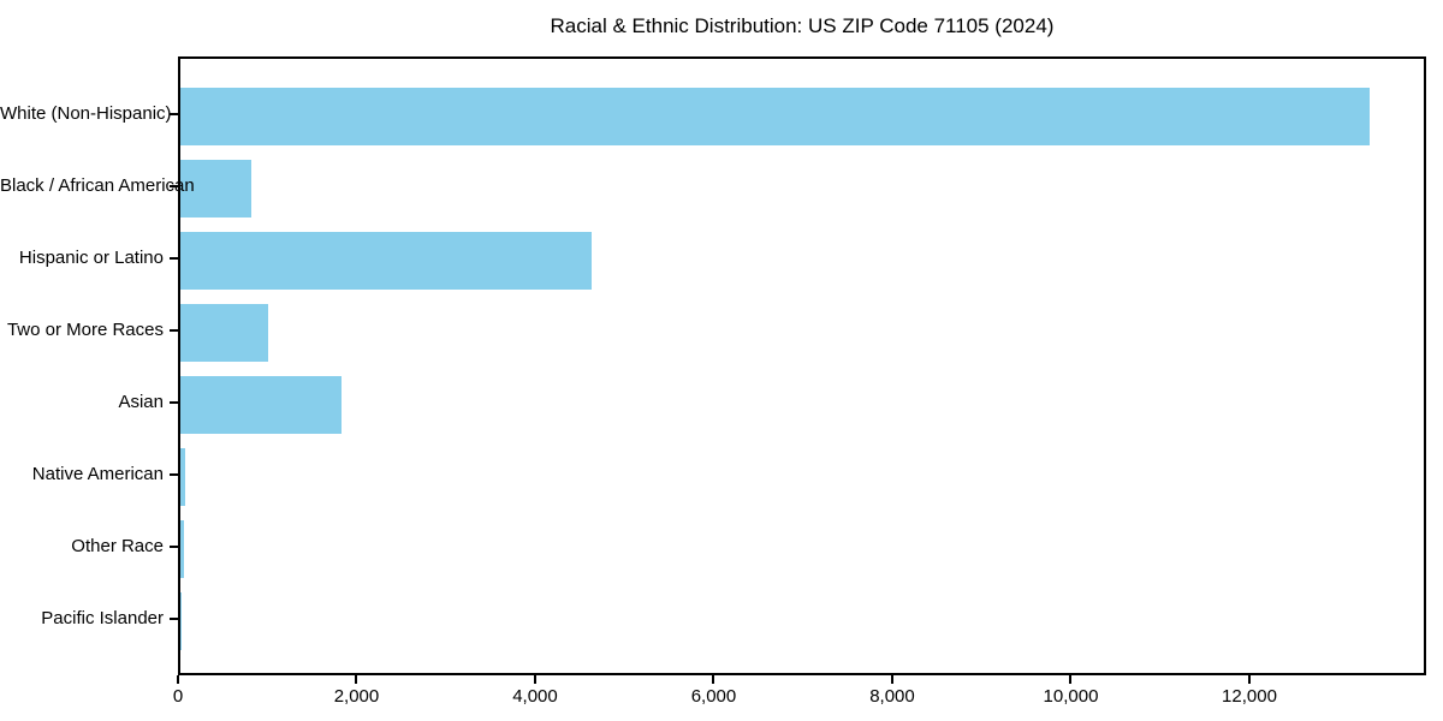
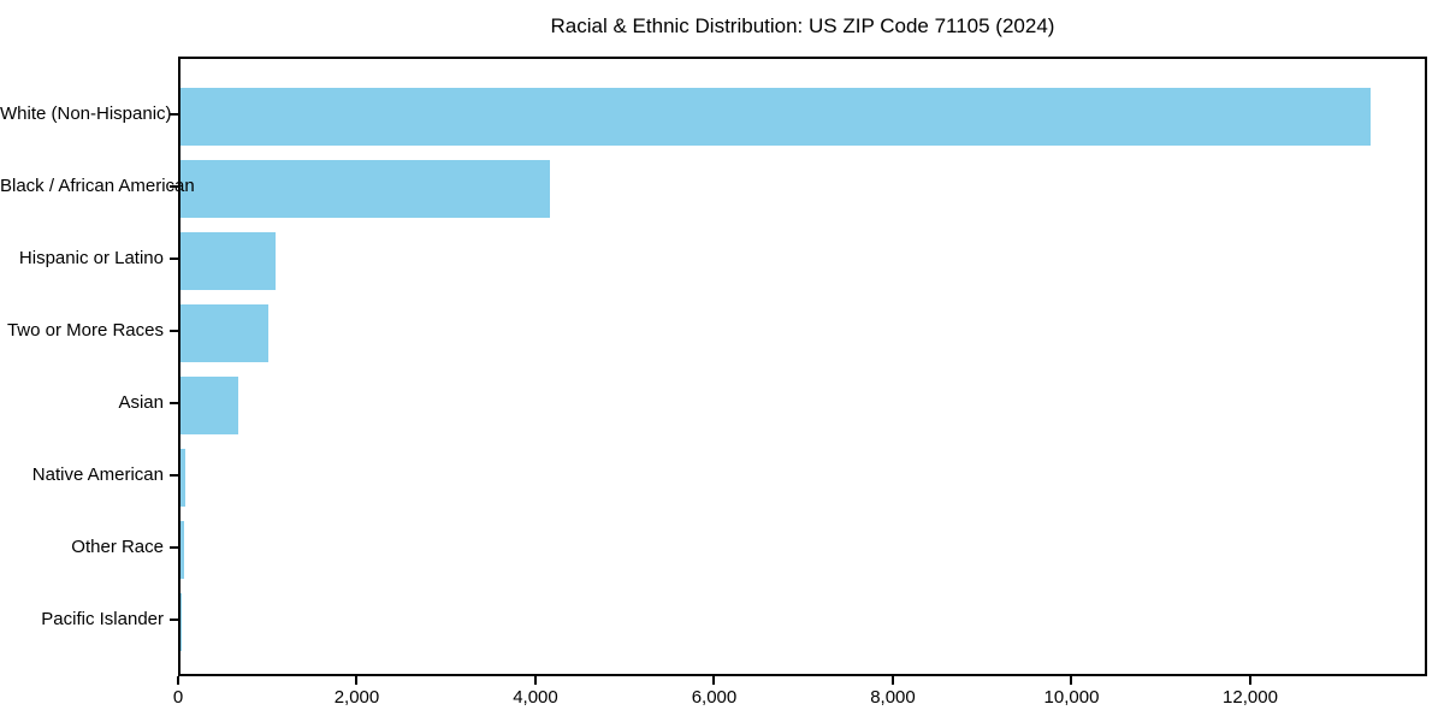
Black / African American: 800 -> 4100
Hispanic or Latino: 4600 -> 1100
Asian: 1800 -> 600
